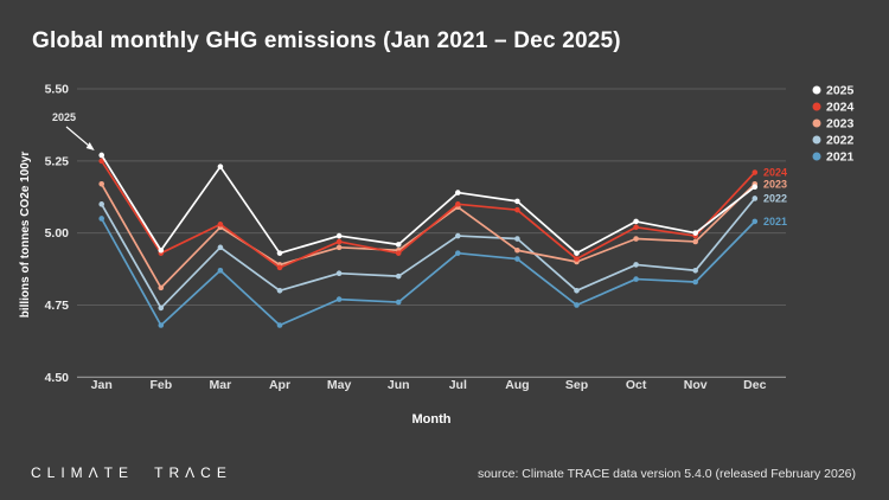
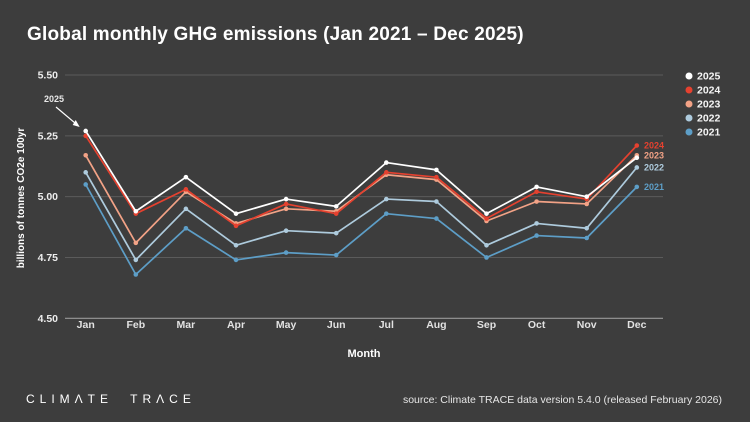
2025/Mar: 5.23 -> 5.08
2021/Apr: 4.68 -> 4.74
2023/Aug: 4.94 -> 5.07
